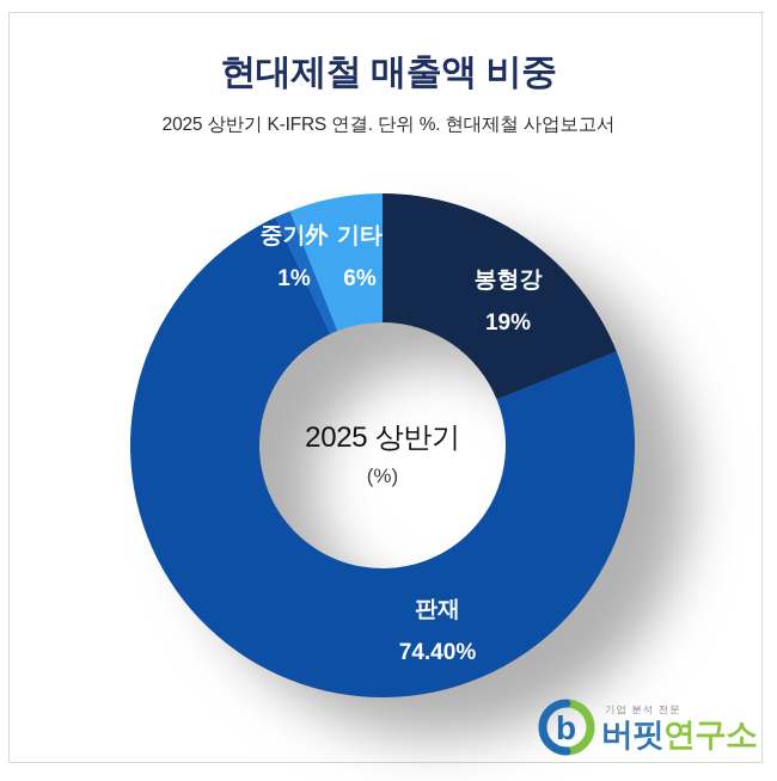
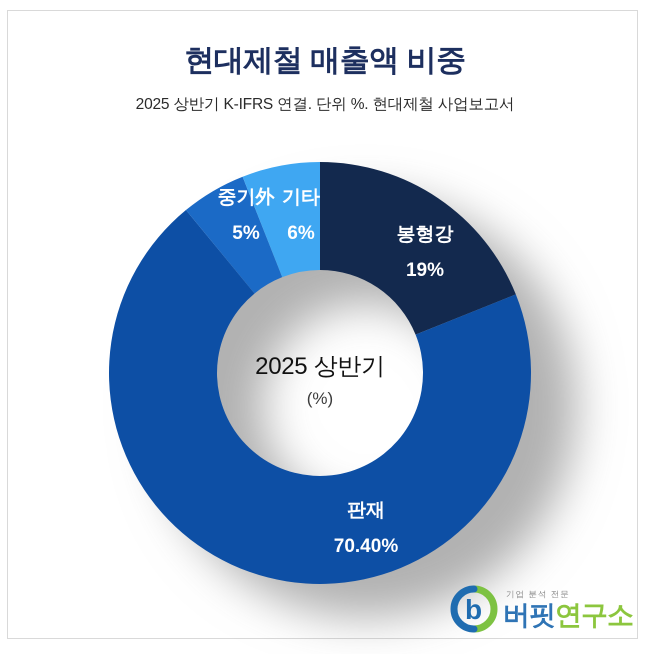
판재: 74.40% -> 70.40%
중기外: 1% -> 5%
